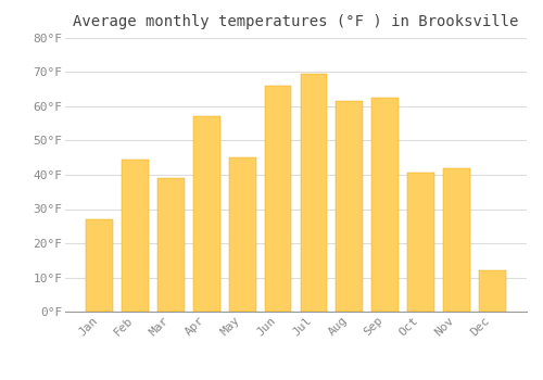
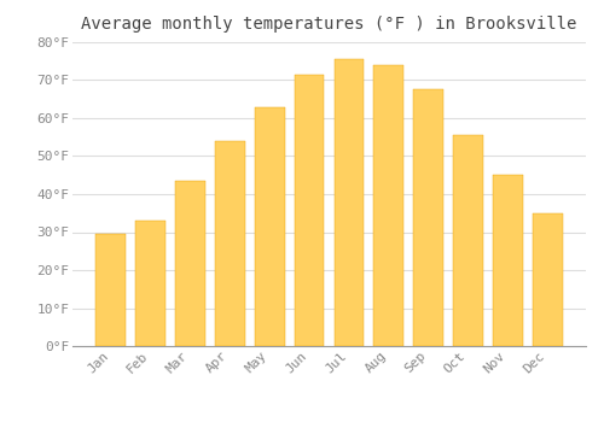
Jan: 27.0°F -> 29.5°F
Feb: 44.5°F -> 33.0°F
Mar: 39.0°F -> 43.5°F
Apr: 57.0°F -> 54.0°F
May: 45.0°F -> 63.0°F
Jun: 66.0°F -> 71.5°F
Jul: 69.5°F -> 75.5°F
Aug: 61.5°F -> 74.0°F
Sep: 62.5°F -> 67.5°F
Oct: 40.5°F -> 55.5°F
Nov: 42.0°F -> 45.0°F
Dec: 12.0°F -> 35.0°F
